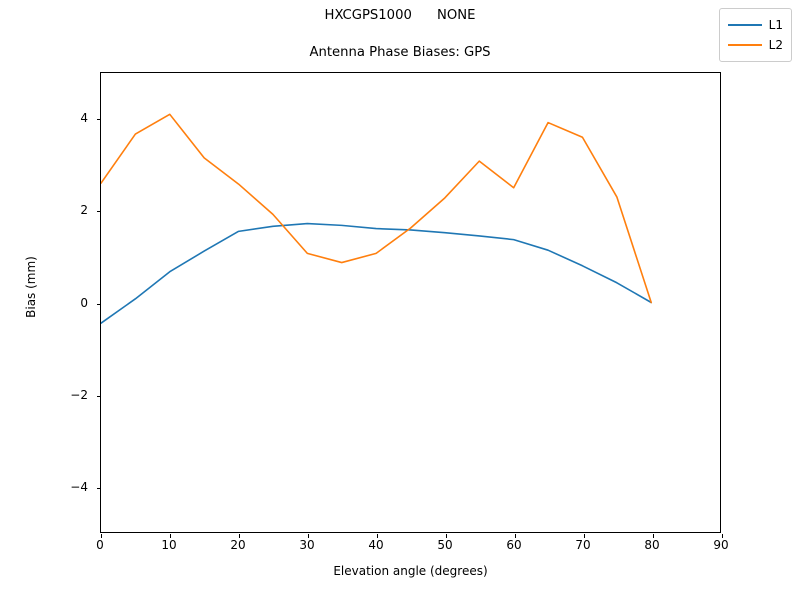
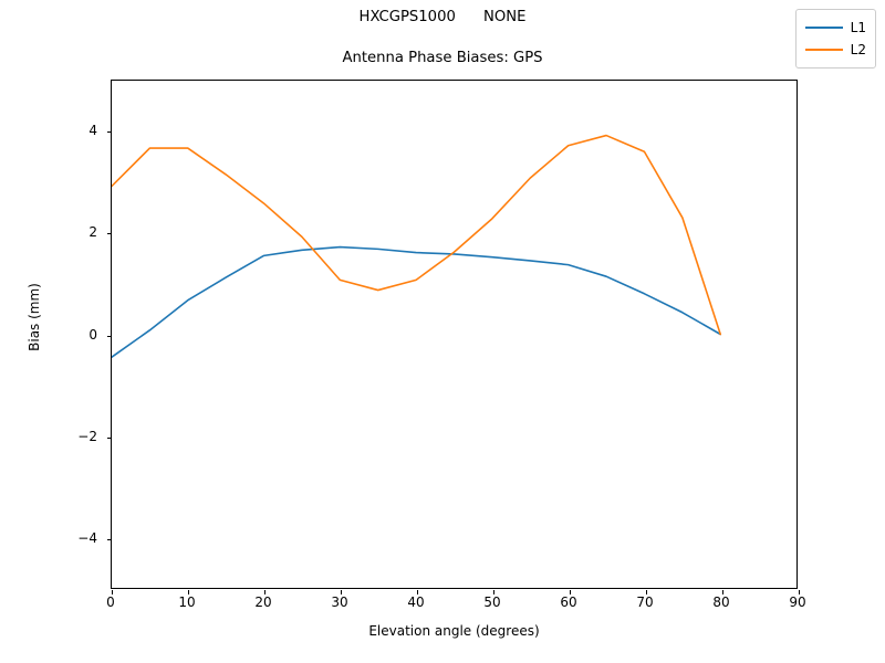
L2/0: 2.6 -> 2.9
L2/10: 4.1 -> 3.7
L2/60: 2.5 -> 3.7
